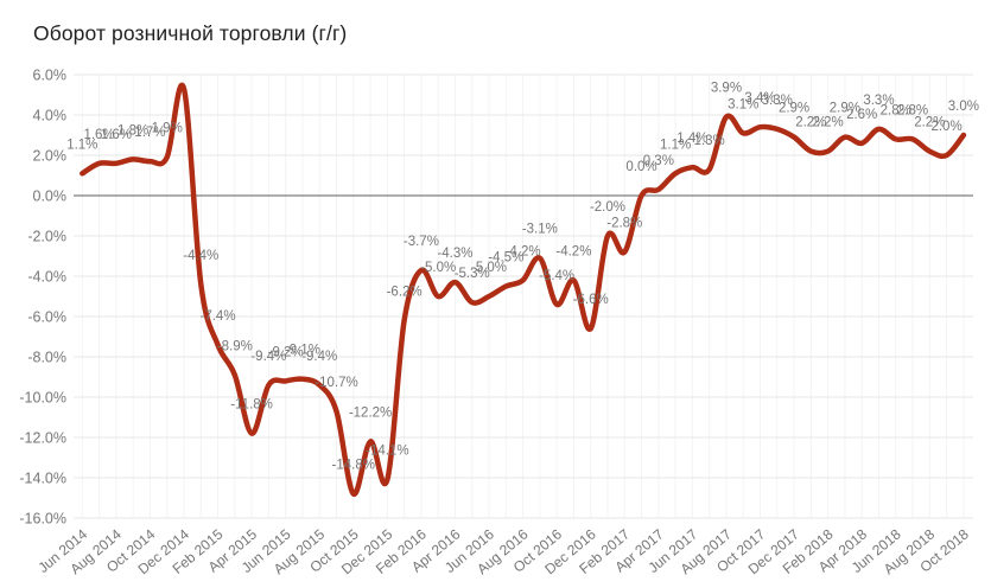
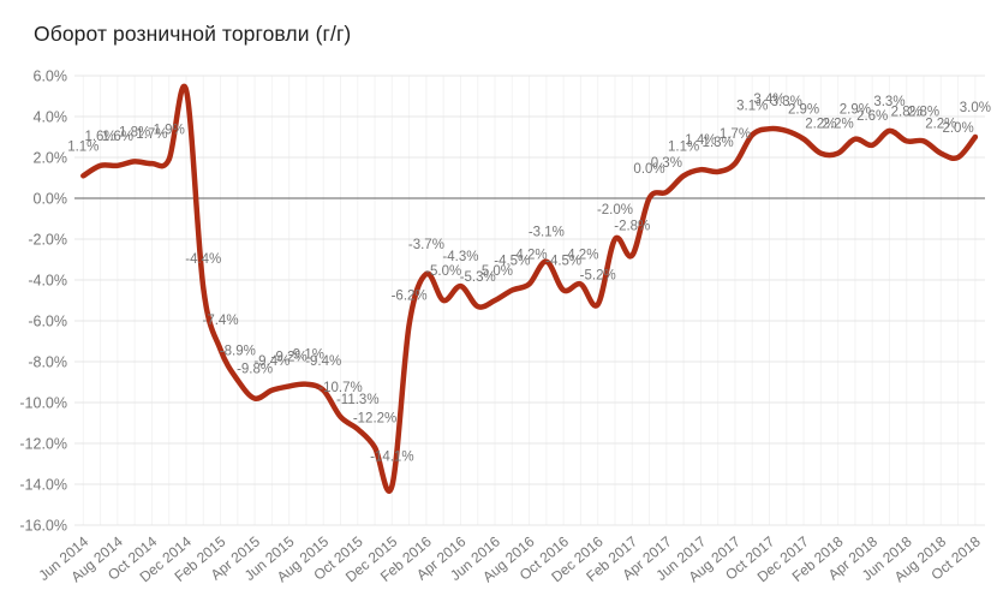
Apr 2015: -11.8% -> -9.8%
Oct 2015: -14.8% -> -11.3%
Oct 2016: -5.4% -> -4.5%
Dec 2016: -6.6% -> -5.2%
Aug 2017: 3.9% -> 1.7%
